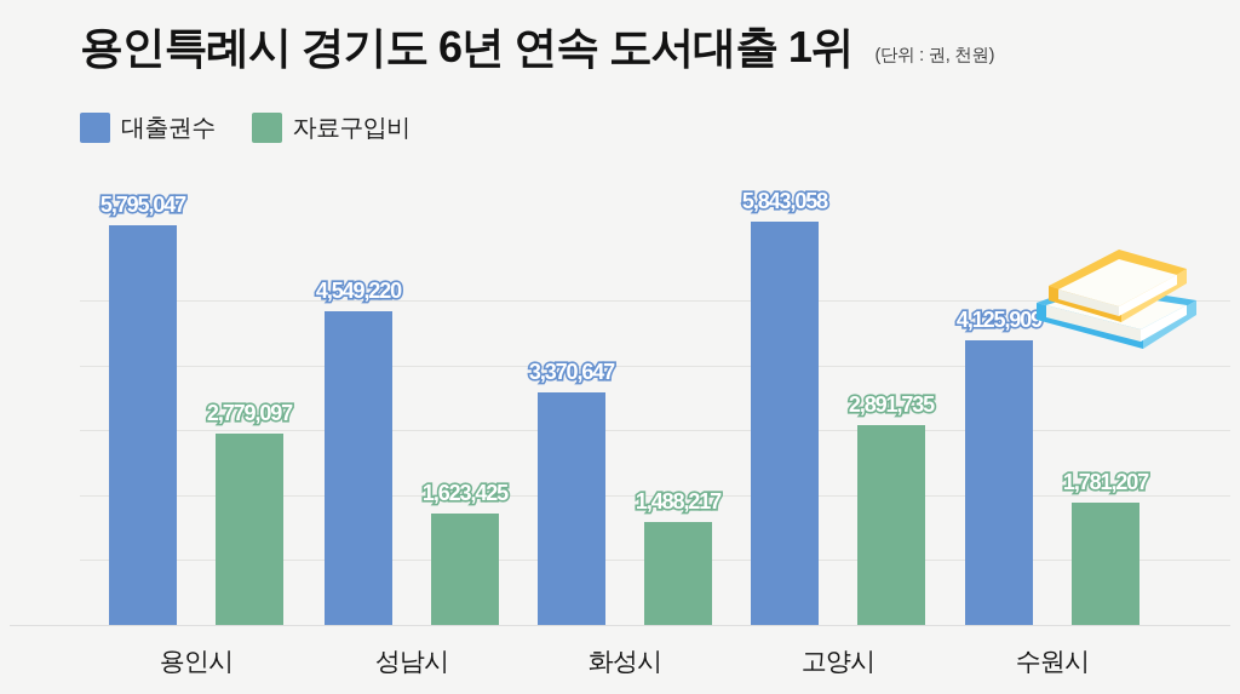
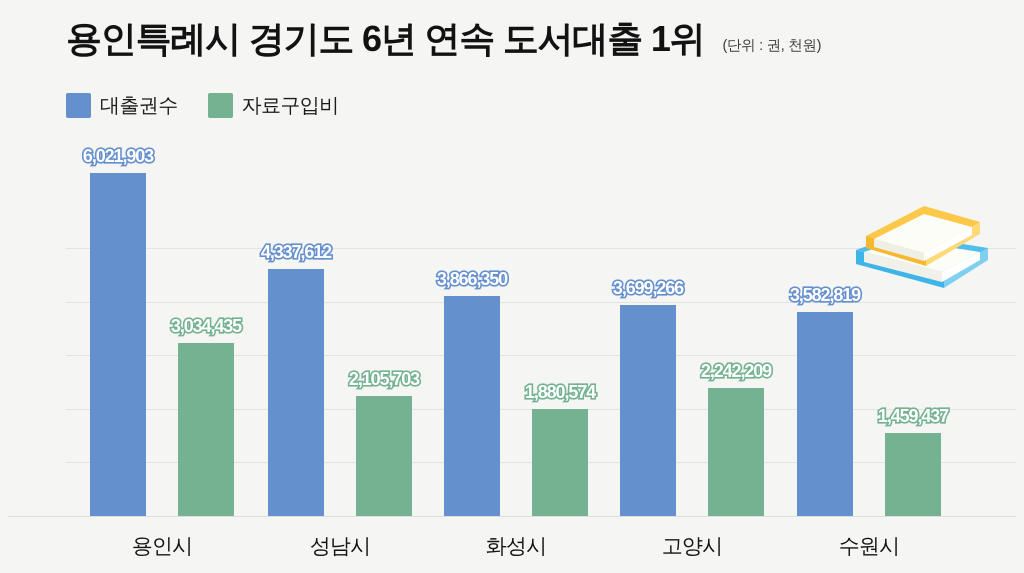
대출권수/용인시: 5,795,047 -> 6,021,903
자료구입비/용인시: 2,779,097 -> 3,034,435
대출권수/성남시: 4,549,220 -> 4,337,612
자료구입비/성남시: 1,623,425 -> 2,105,703
대출권수/화성시: 3,370,647 -> 3,866,350
자료구입비/화성시: 1,488,217 -> 1,880,574
대출권수/고양시: 5,843,058 -> 3,699,266
자료구입비/고양시: 2,891,735 -> 2,242,209
대출권수/수원시: 4,125,909 -> 3,582,819
자료구입비/수원시: 1,781,207 -> 1,459,437
